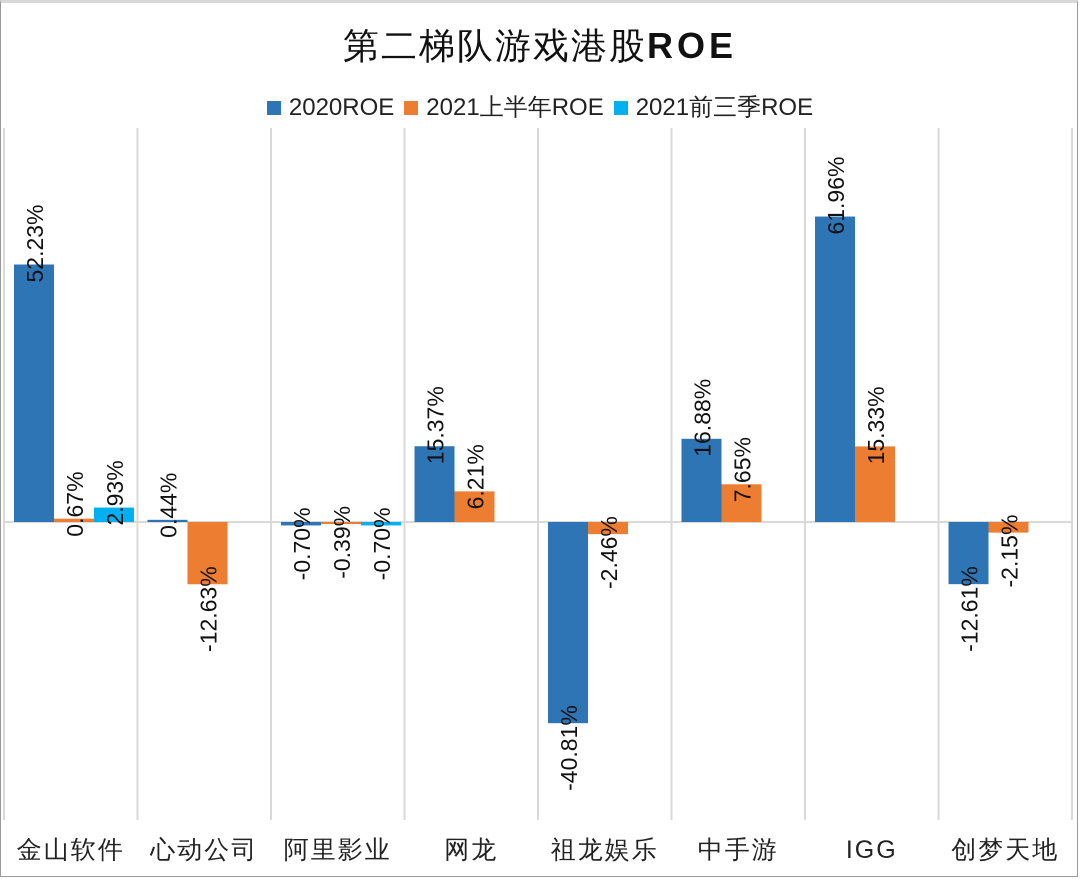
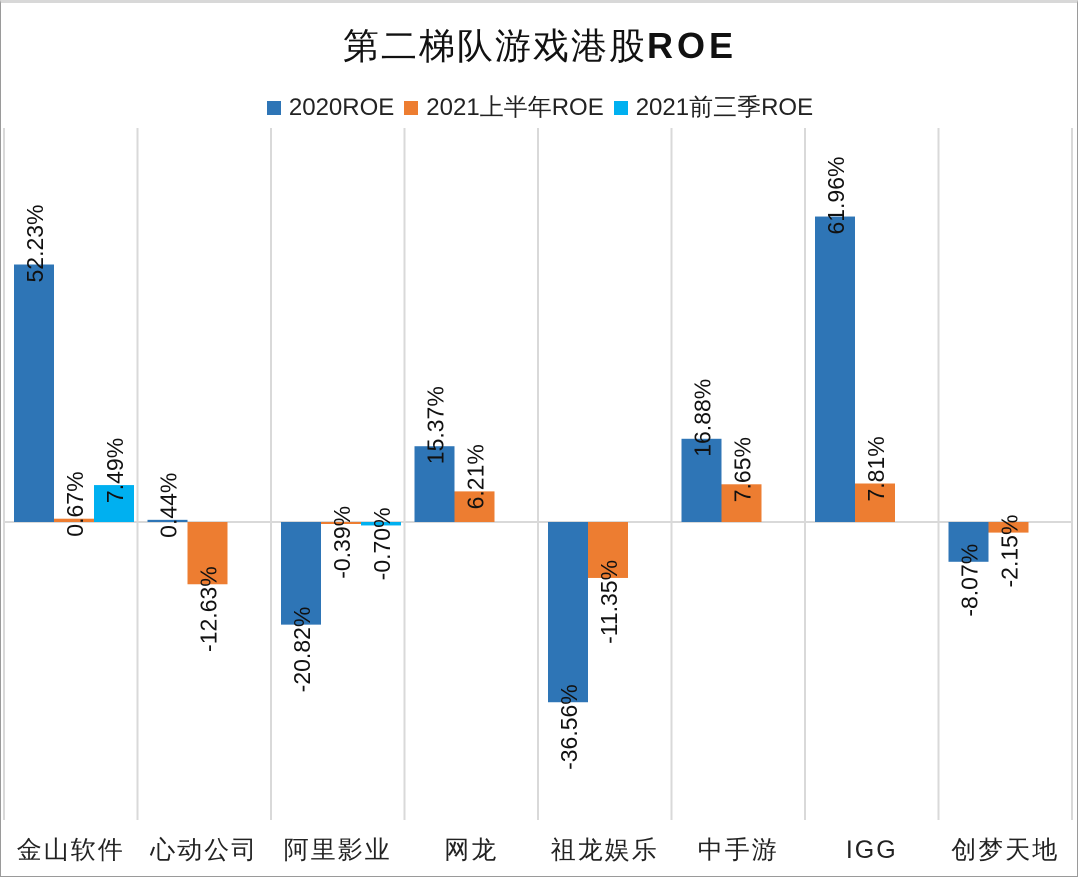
2021前三季ROE/金山软件: 2.93% -> 7.49%
2020ROE/阿里影业: -0.70% -> -20.82%
2020ROE/祖龙娱乐: -40.81% -> -36.56%
2021上半年ROE/祖龙娱乐: -2.46% -> -11.35%
2021上半年ROE/IGG: 15.33% -> 7.81%
2020ROE/创梦天地: -12.61% -> -8.07%
